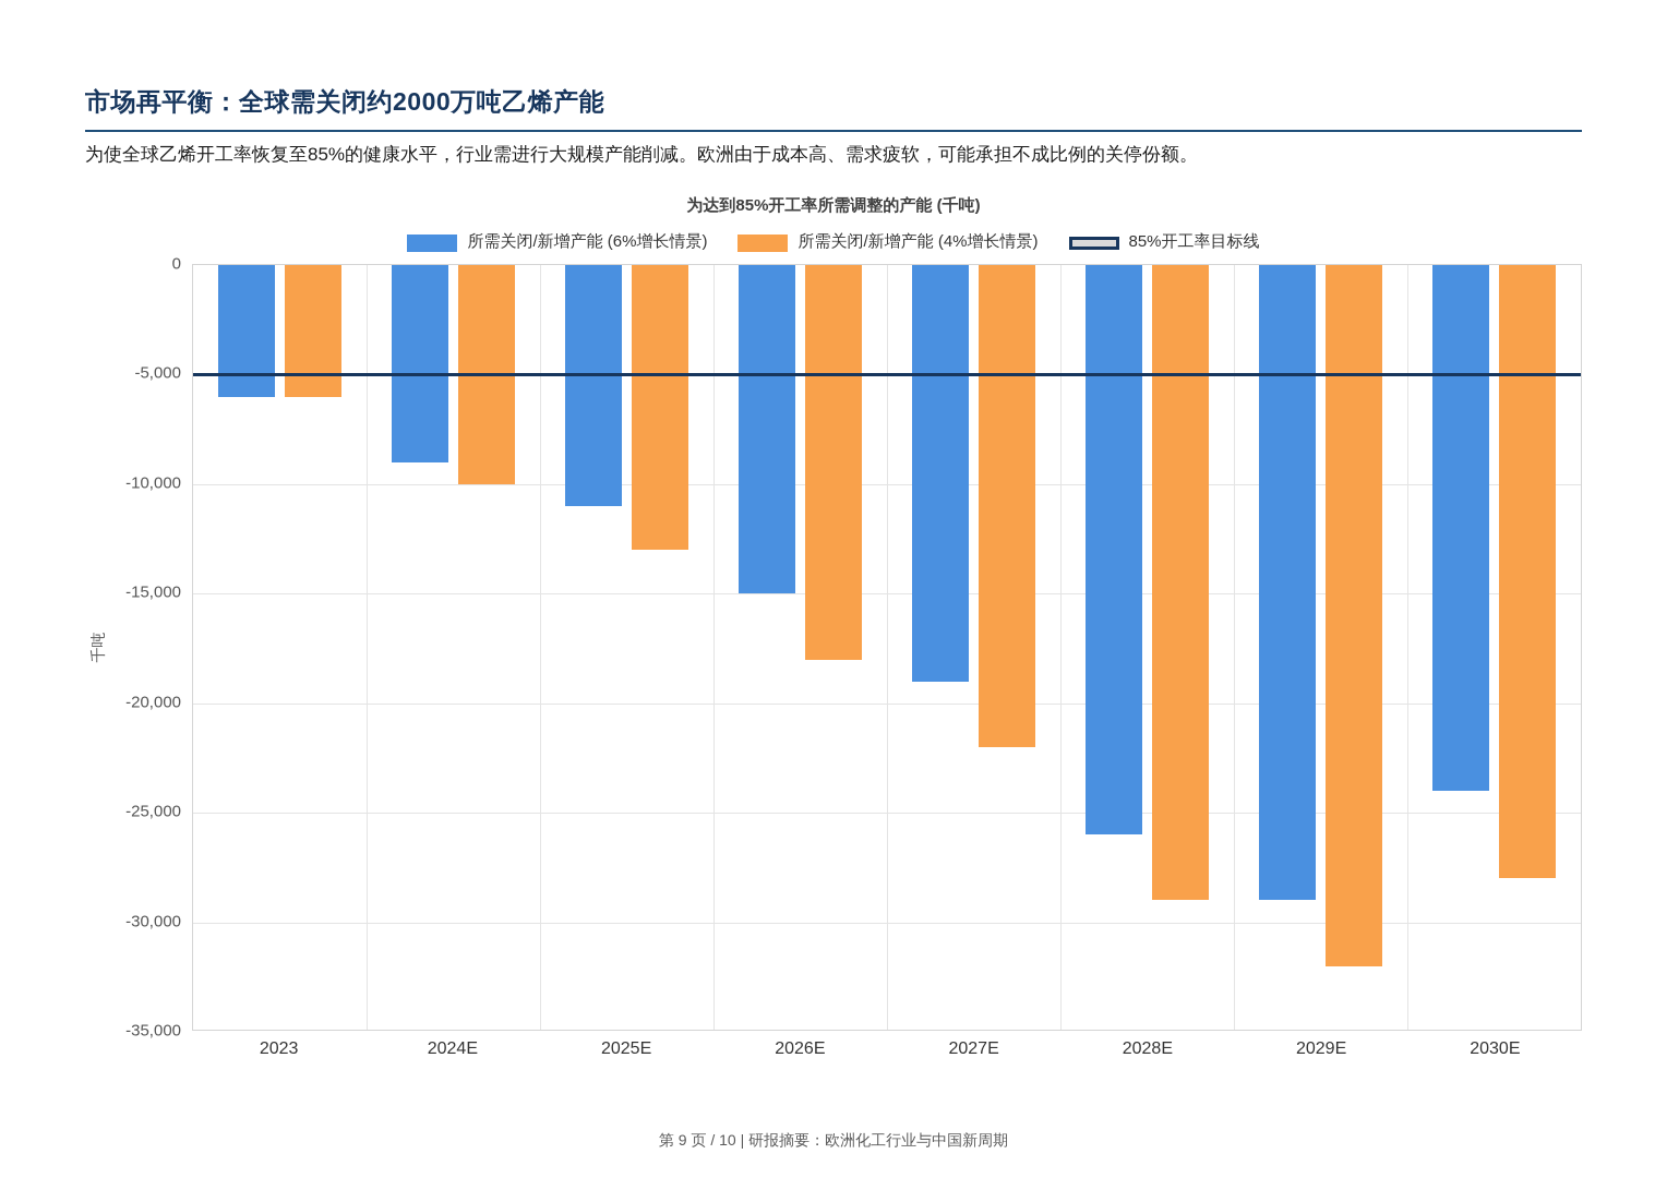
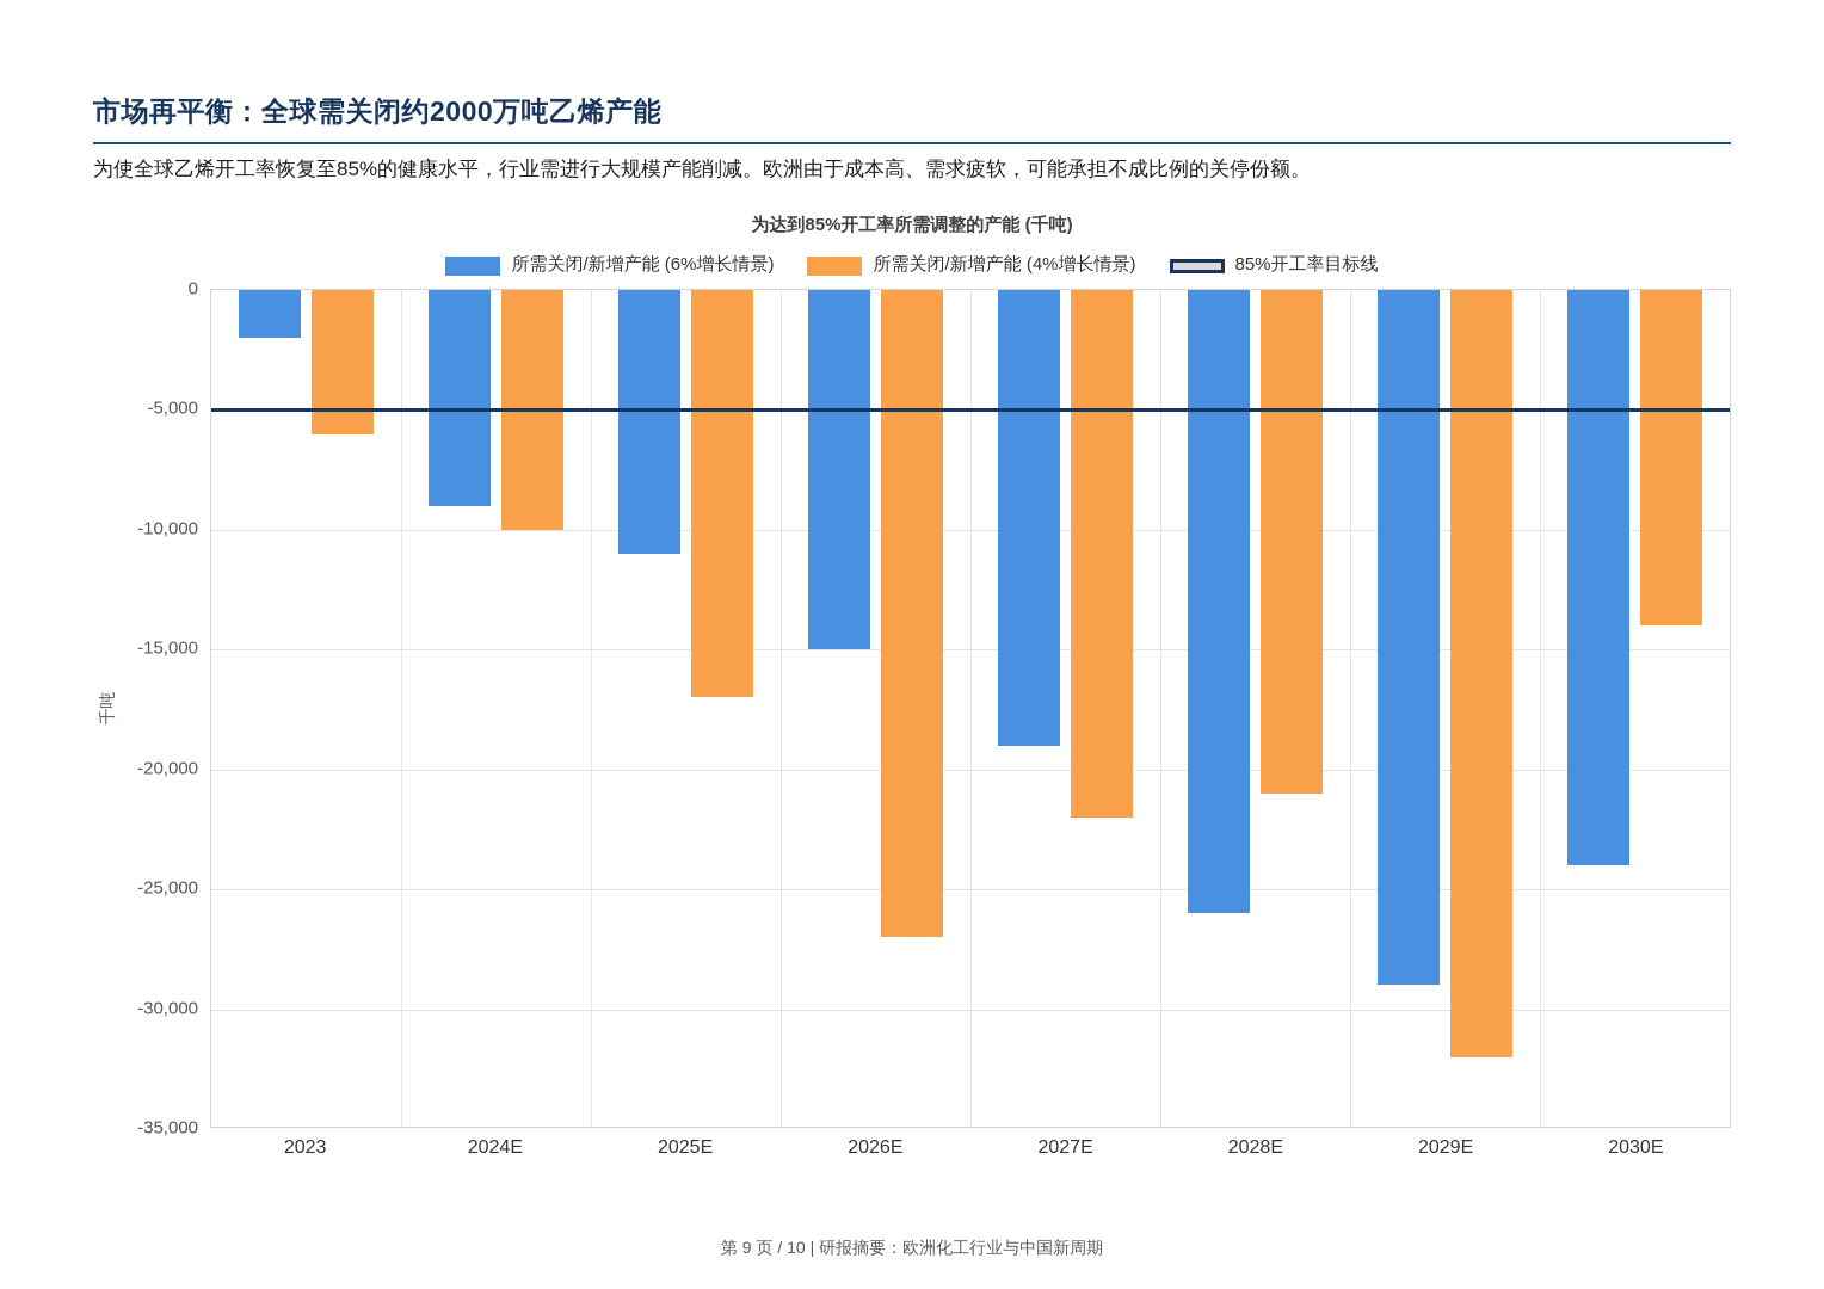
所需关闭/新增产能 (6%增长情景)/2023: -6000 -> -2000
所需关闭/新增产能 (4%增长情景)/2025E: -13000 -> -17000
所需关闭/新增产能 (4%增长情景)/2026E: -18000 -> -27000
所需关闭/新增产能 (4%增长情景)/2028E: -29000 -> -21000
所需关闭/新增产能 (4%增长情景)/2030E: -28000 -> -14000
